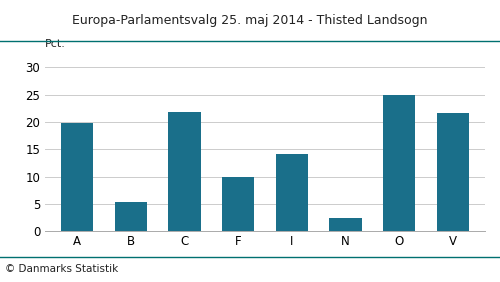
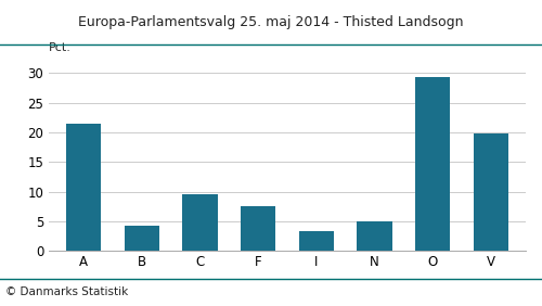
A: 19.8 -> 21.5
B: 5.4 -> 4.2
C: 21.8 -> 9.6
F: 10.0 -> 7.5
I: 14.2 -> 3.4
N: 2.4 -> 5.0
O: 25.0 -> 29.3
V: 21.6 -> 19.9
